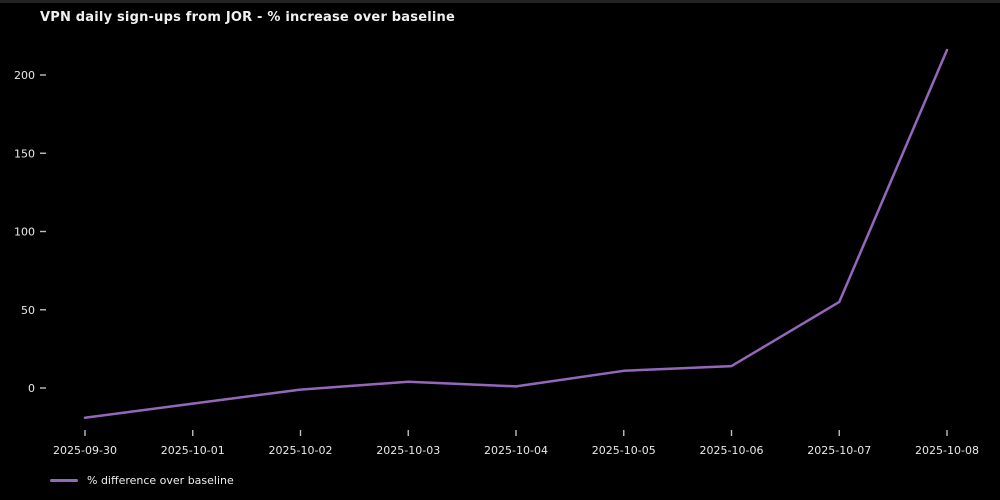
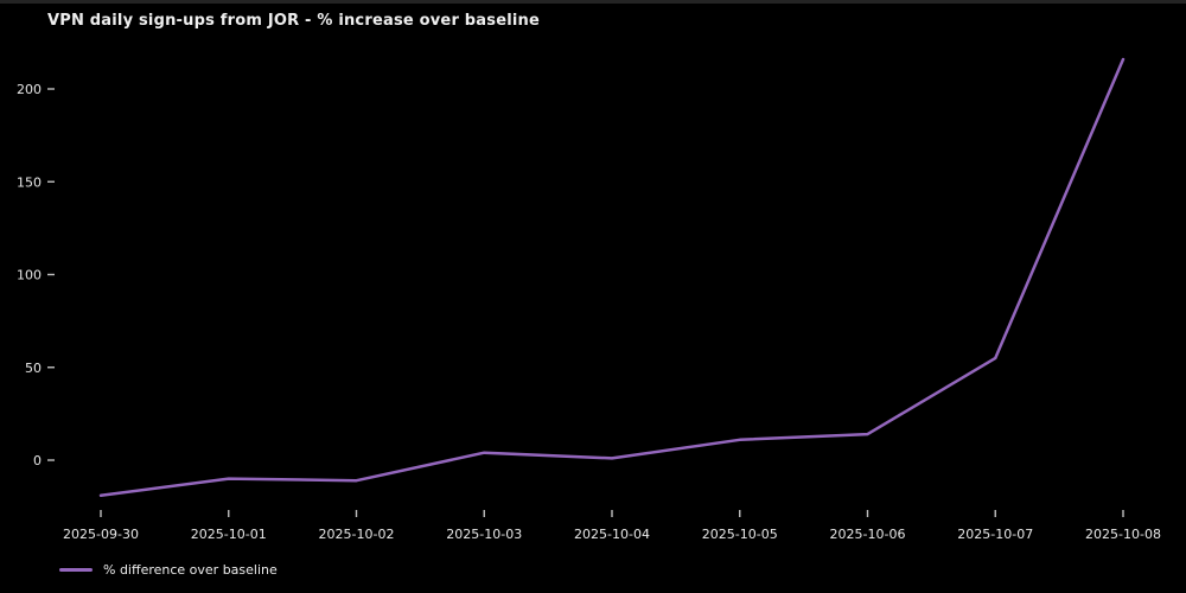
2025-10-02: -1 -> -11
